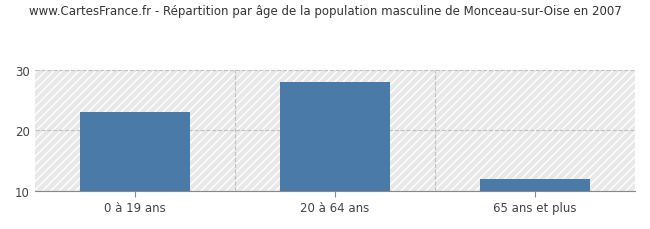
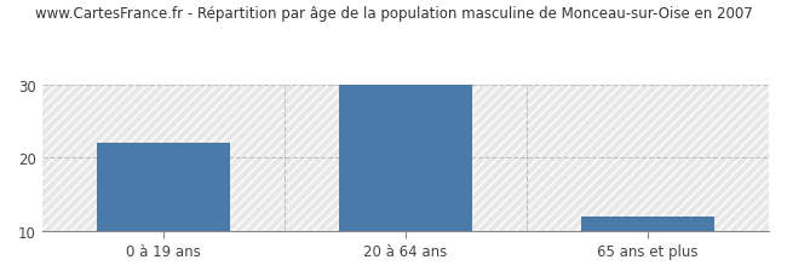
0 à 19 ans: 23 -> 22
20 à 64 ans: 28 -> 30
